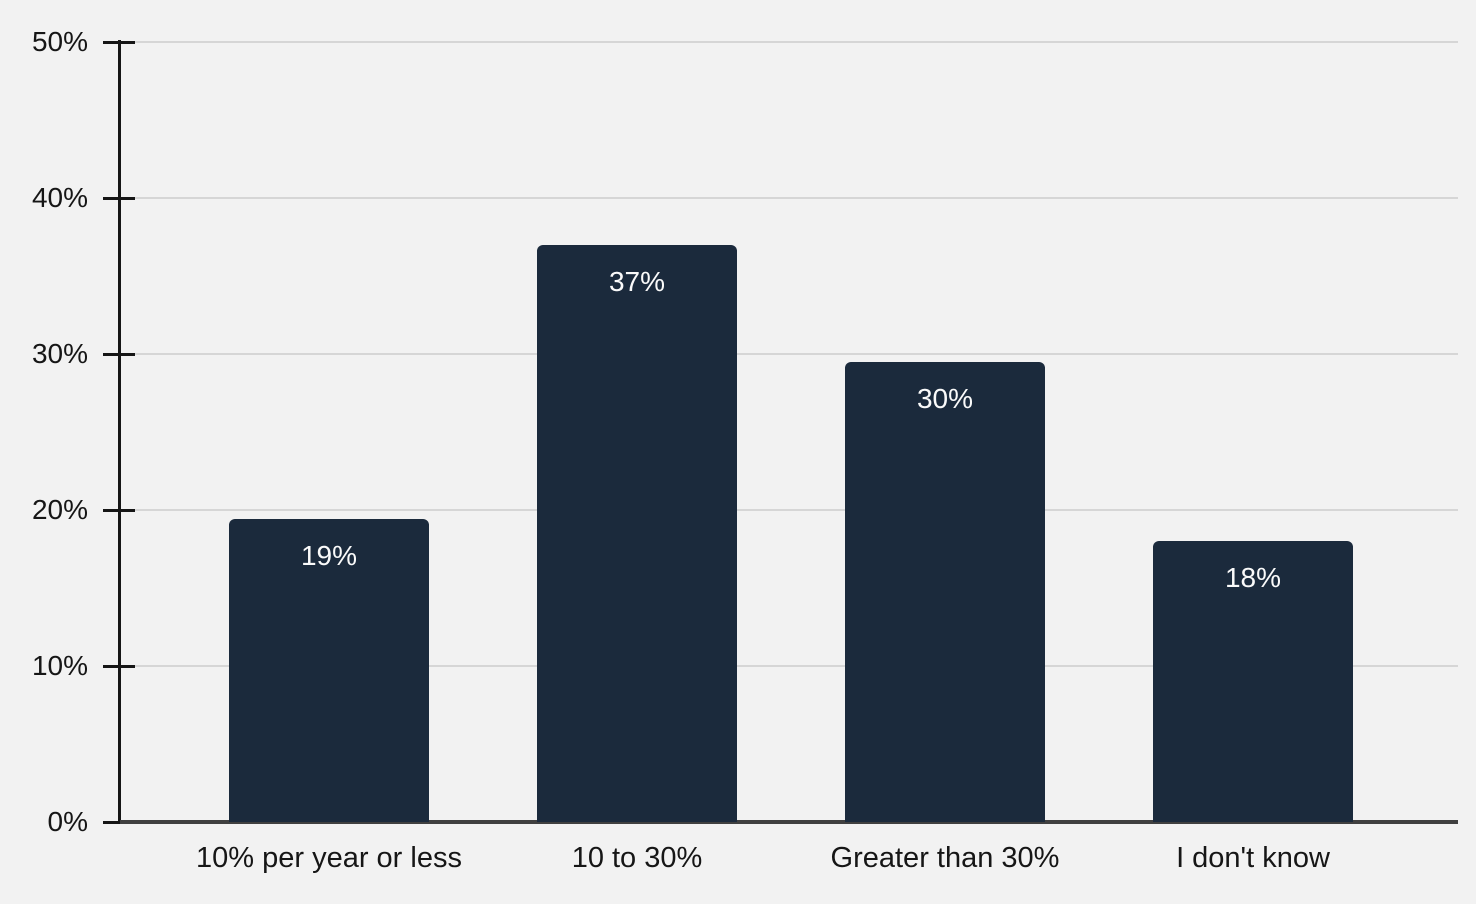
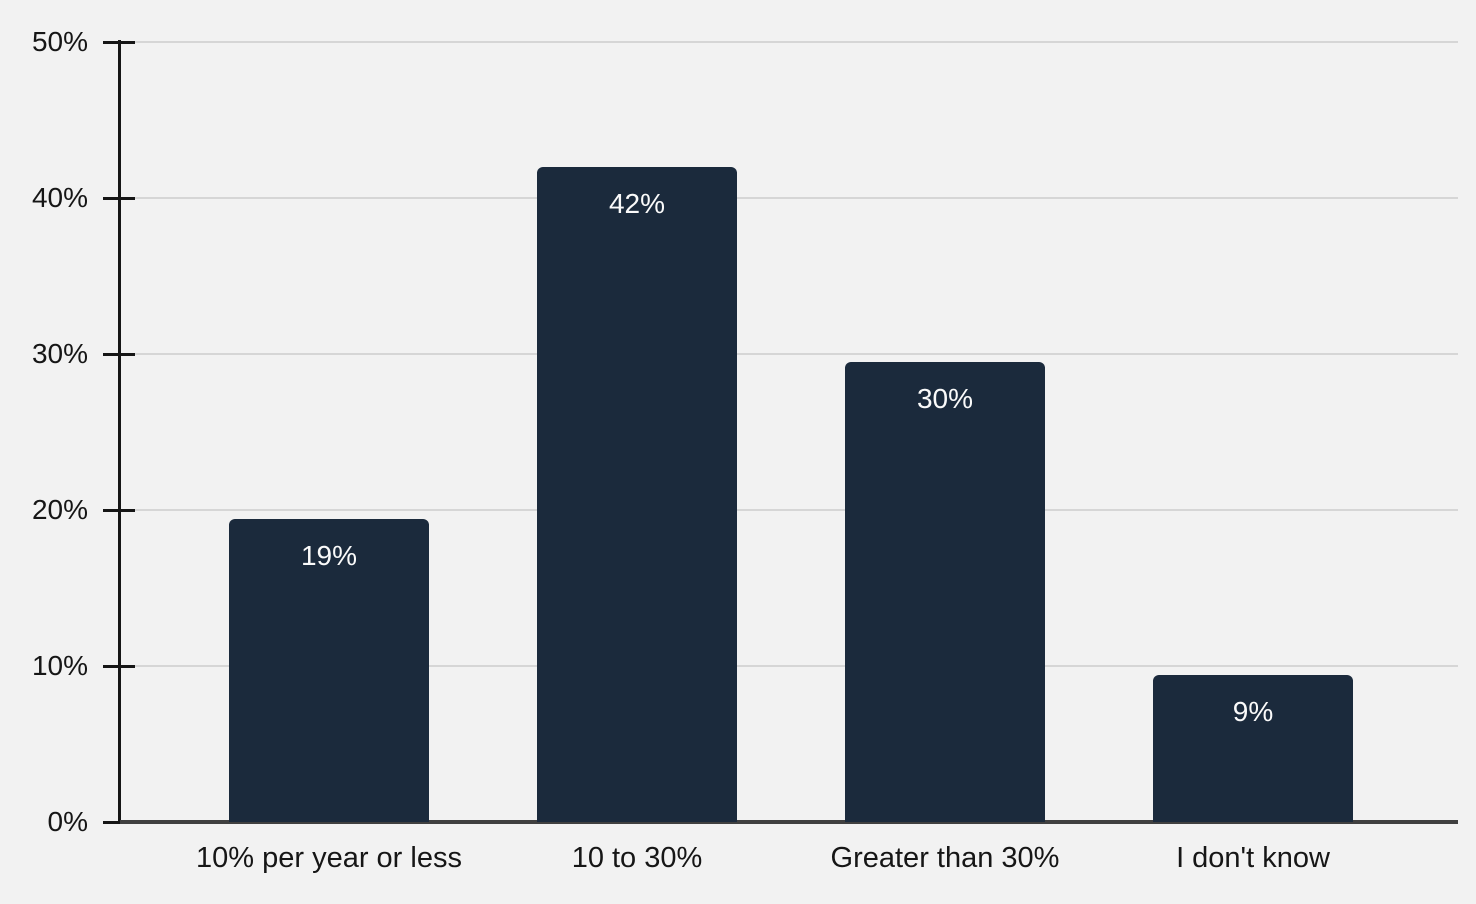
10 to 30%: 37% -> 42%
I don't know: 18% -> 9%
